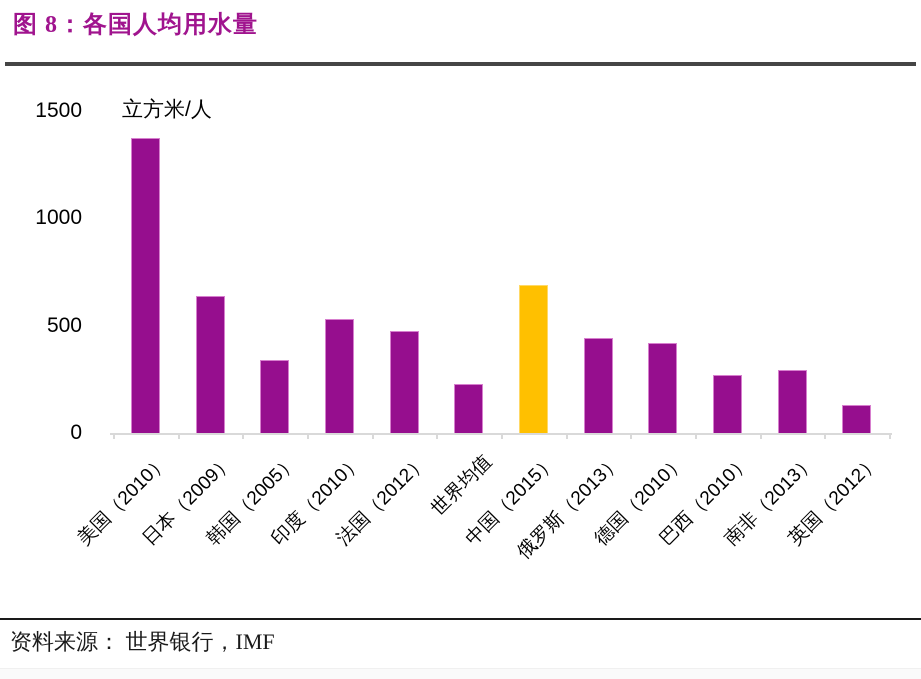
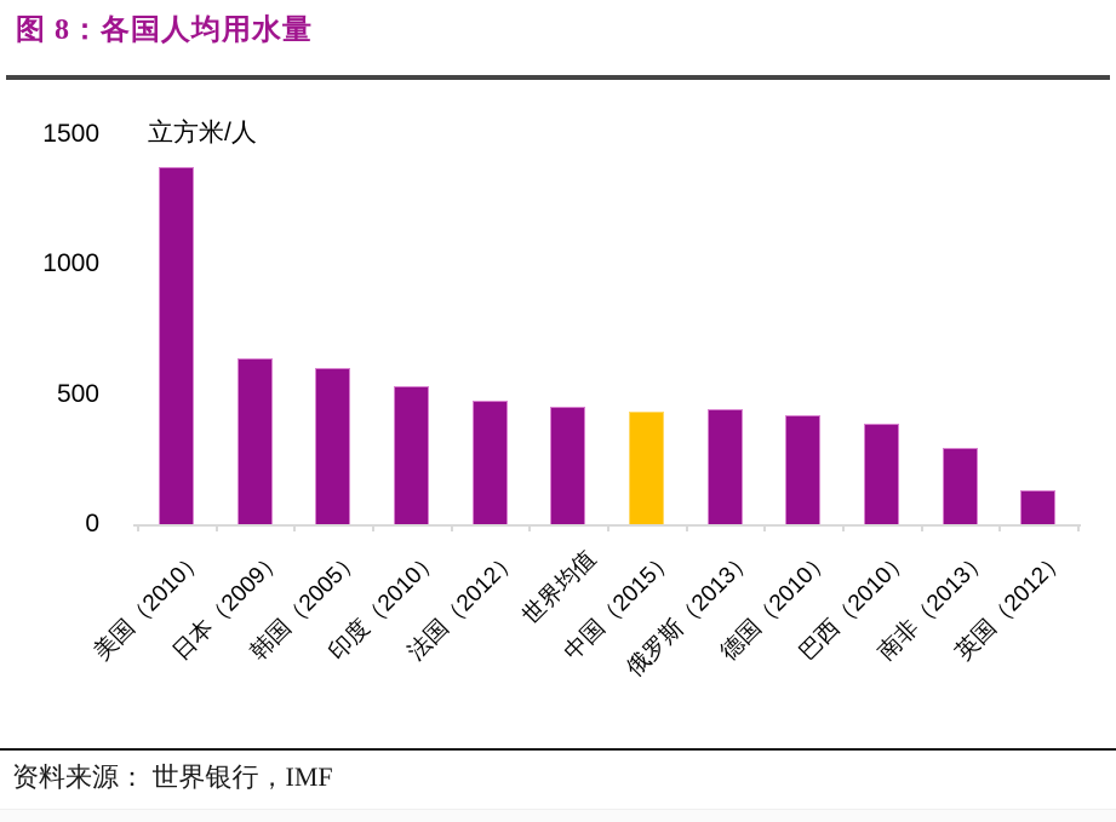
韩国（2005）: 340 -> 600
世界均值: 230 -> 450
中国（2015）: 690 -> 430
巴西（2010）: 270 -> 380
